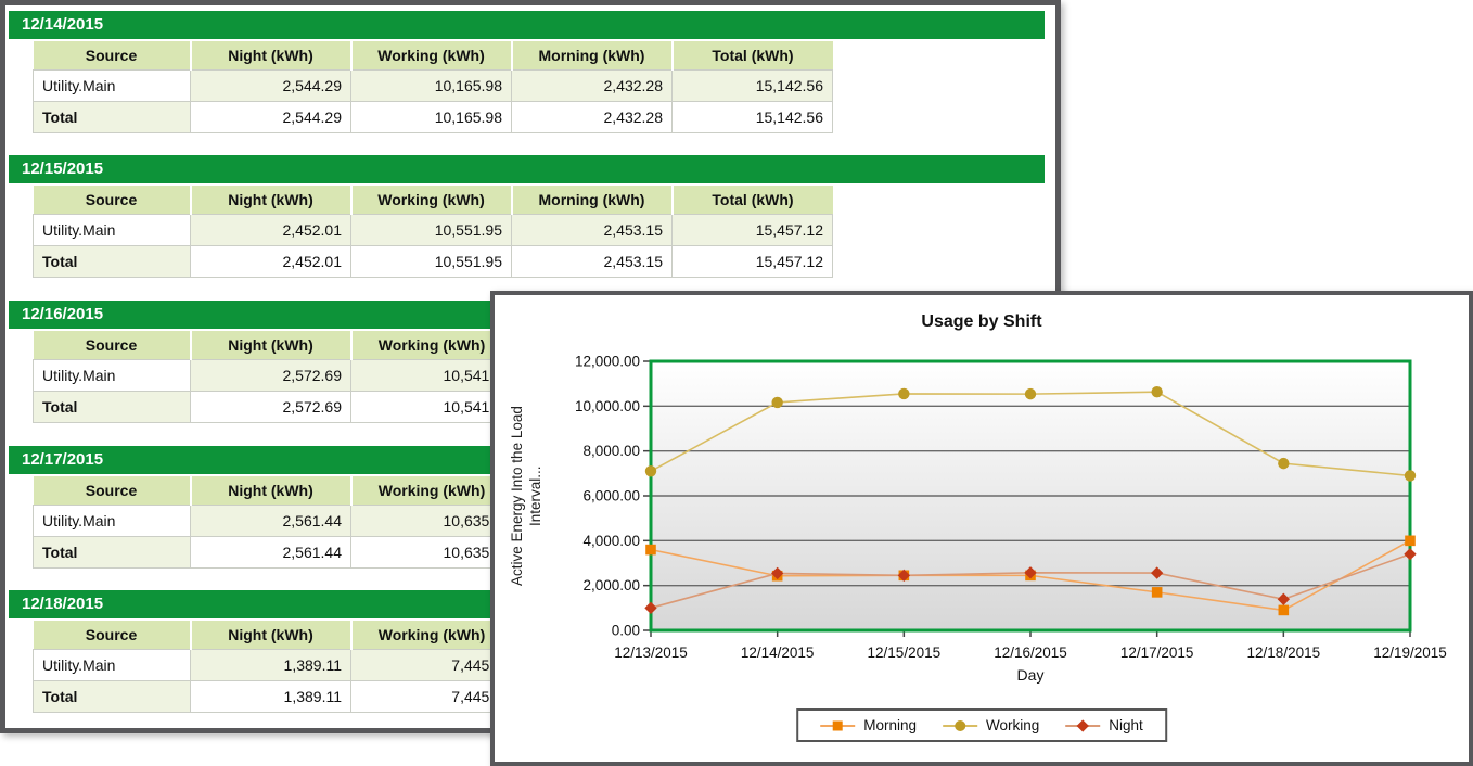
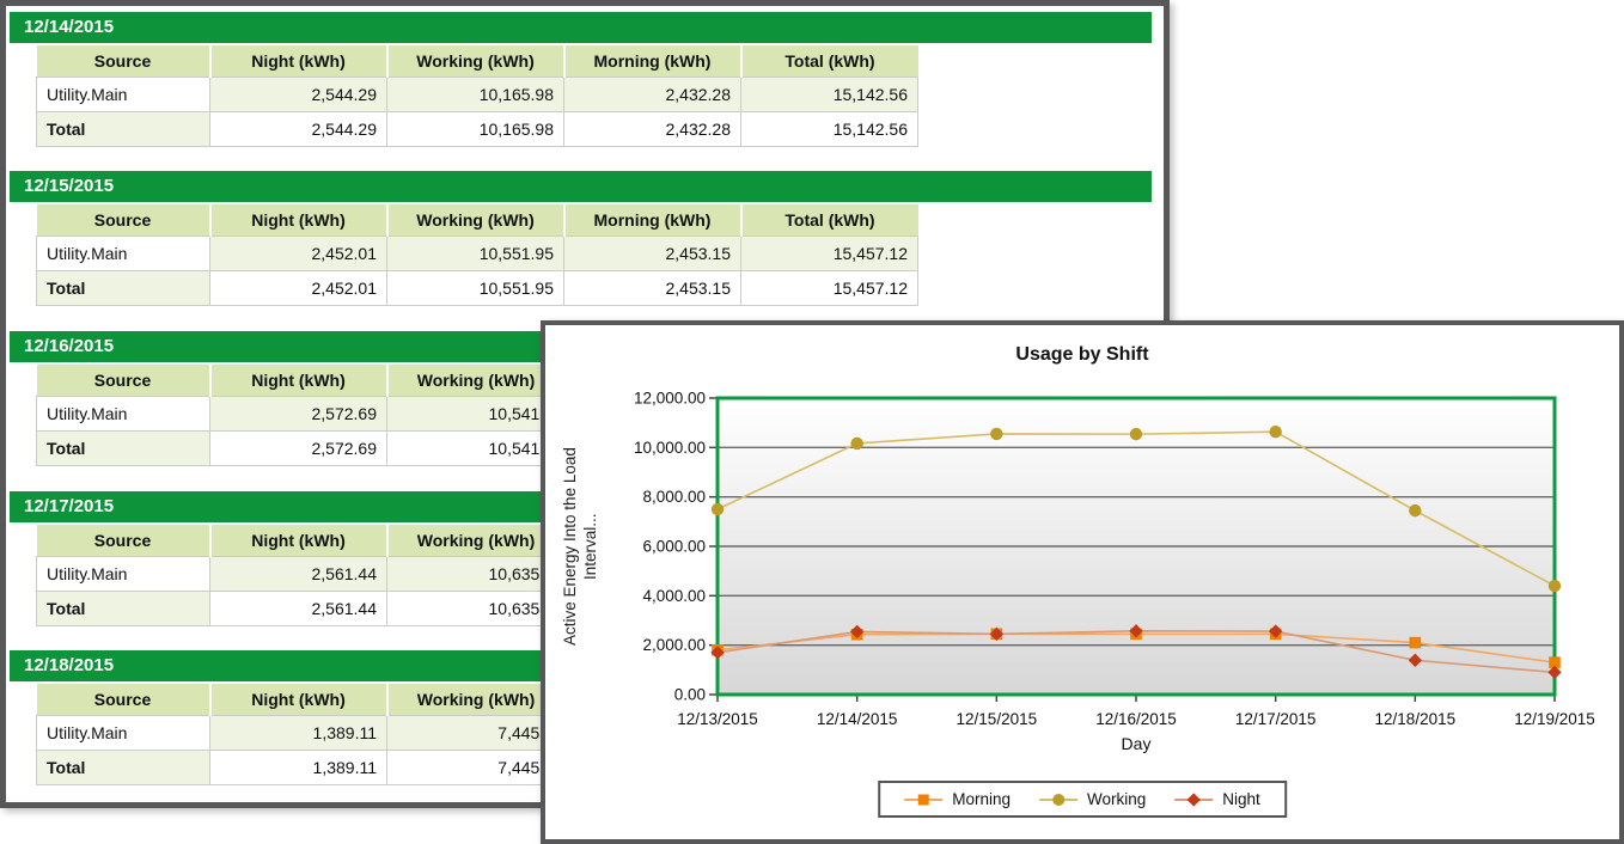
Morning/12/13/2015: 3600 -> 1800
Working/12/13/2015: 7100 -> 7500
Night/12/13/2015: 1000 -> 1700
Morning/12/17/2015: 1700 -> 2400
Morning/12/18/2015: 900 -> 2100
Morning/12/19/2015: 4000 -> 1300
Working/12/19/2015: 6900 -> 4400
Night/12/19/2015: 3400 -> 900
